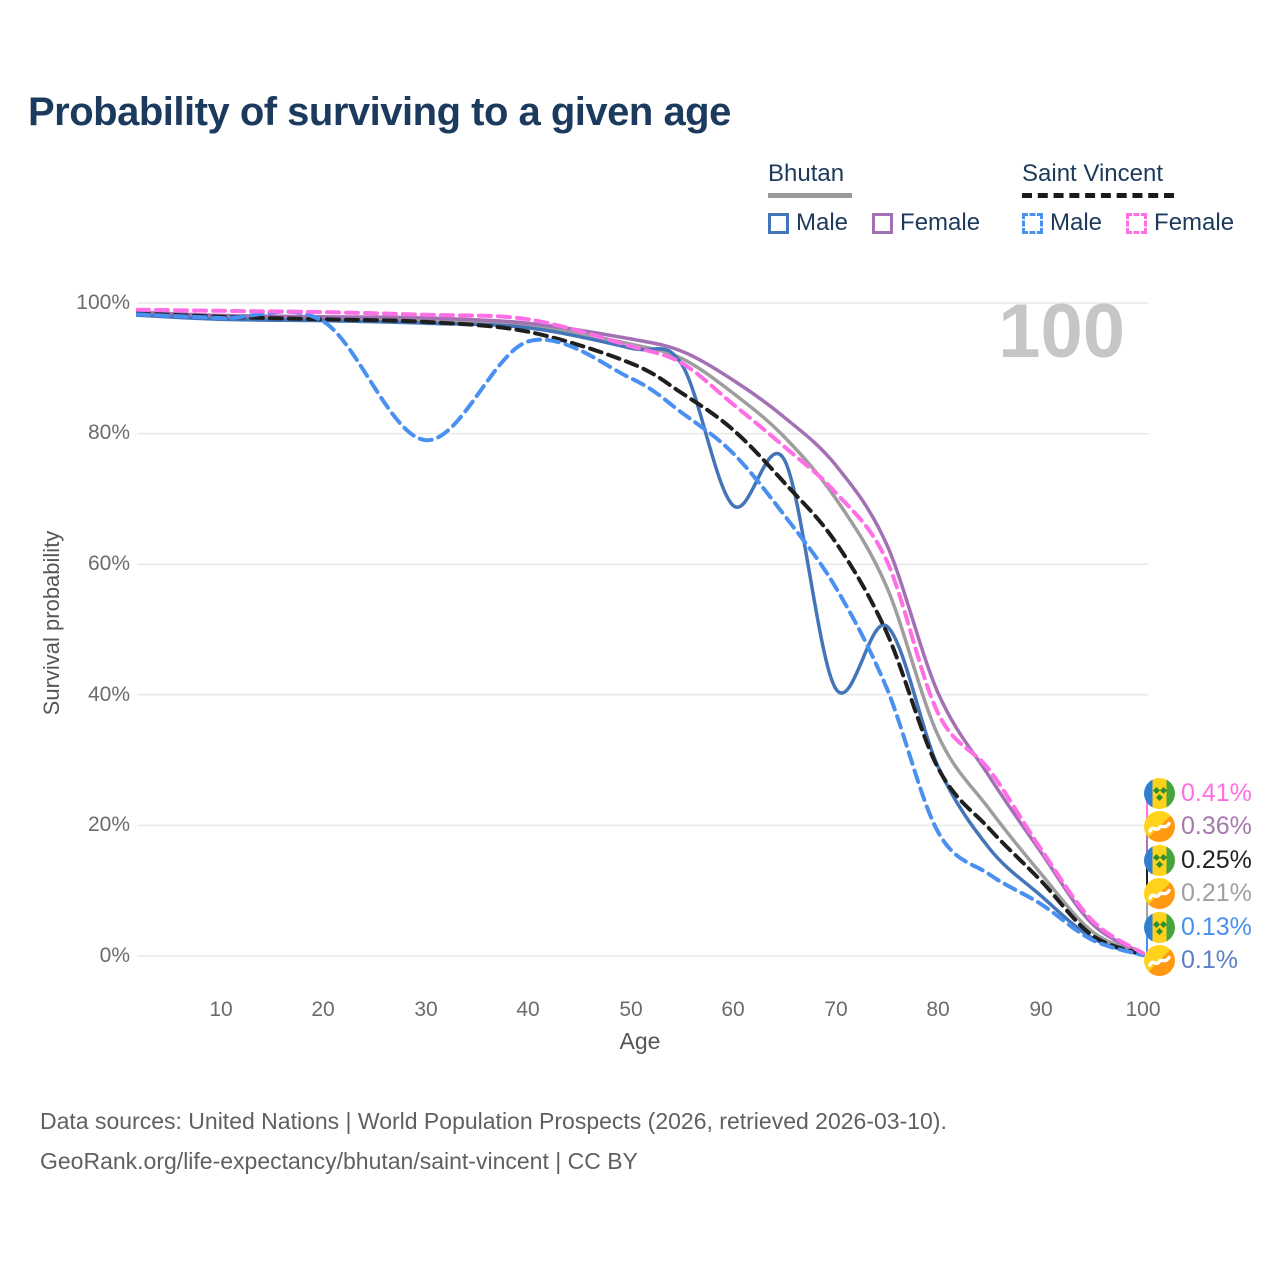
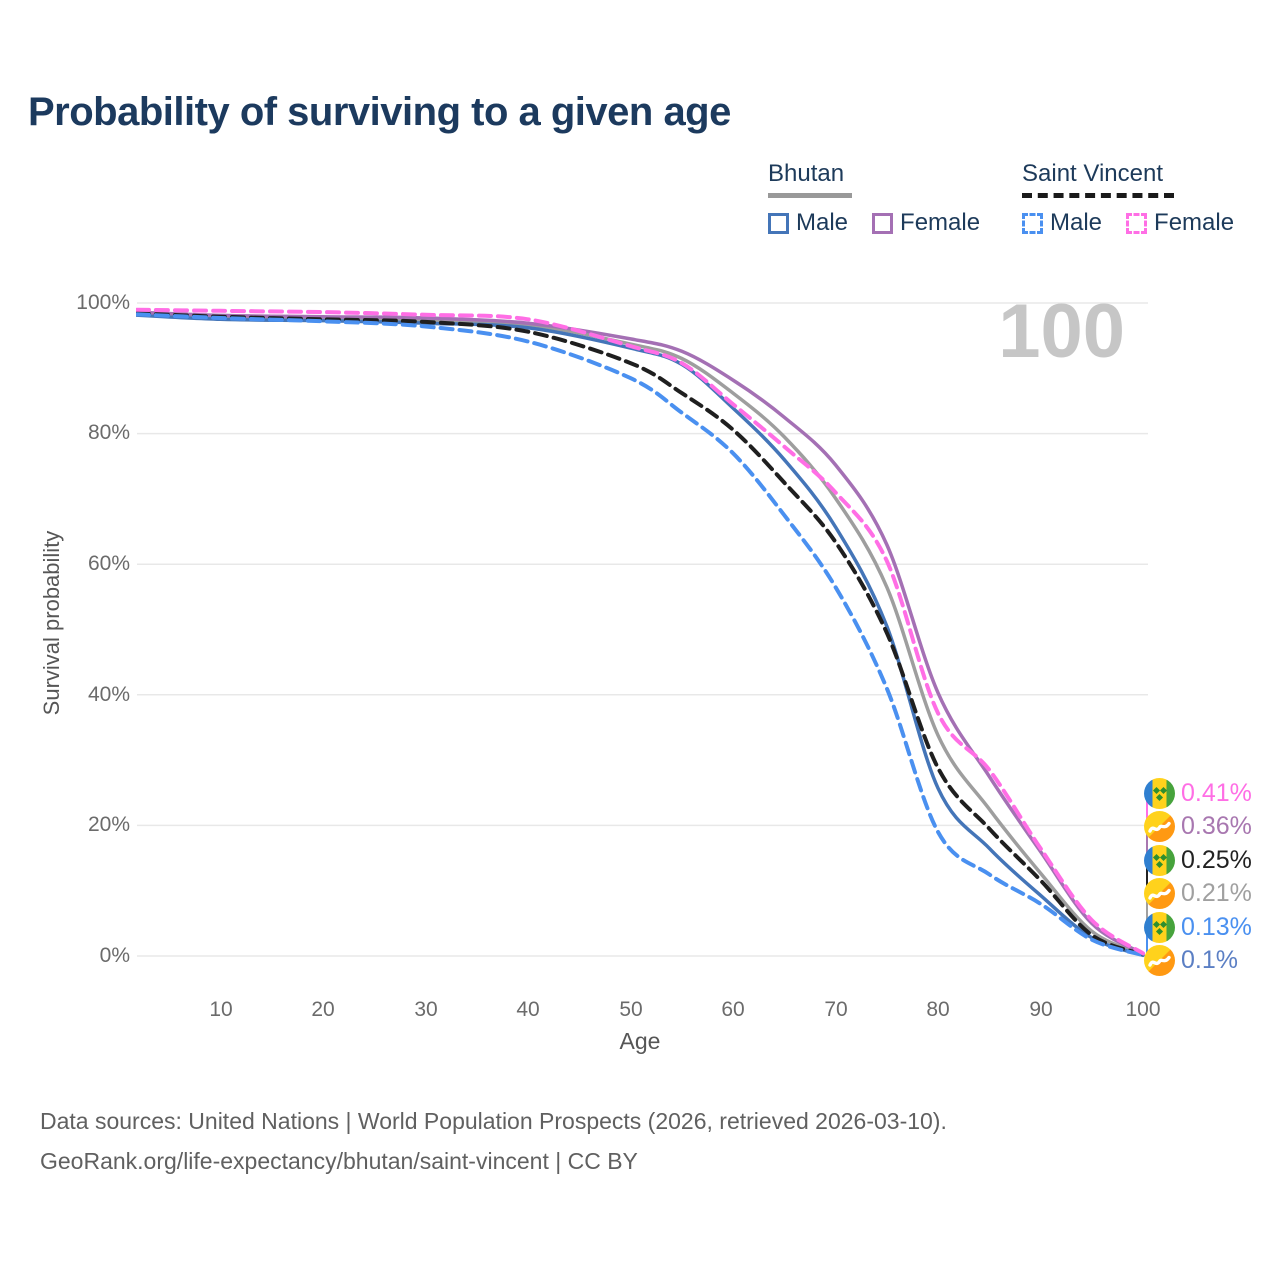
Saint Vincent Male/30: 79% -> 96%
Bhutan Male/60: 69% -> 84%
Bhutan Male/70: 41% -> 66%
Bhutan Male/80: 29% -> 26%
